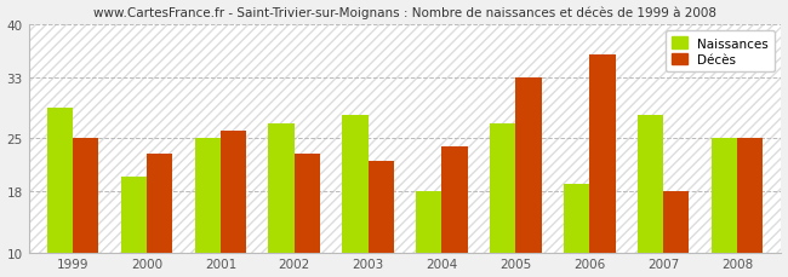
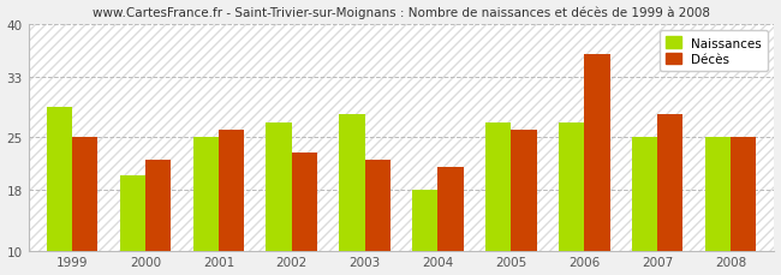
Décès/2000: 23 -> 22
Décès/2004: 24 -> 21
Décès/2005: 33 -> 26
Naissances/2006: 19 -> 27
Naissances/2007: 28 -> 25
Décès/2007: 18 -> 28
